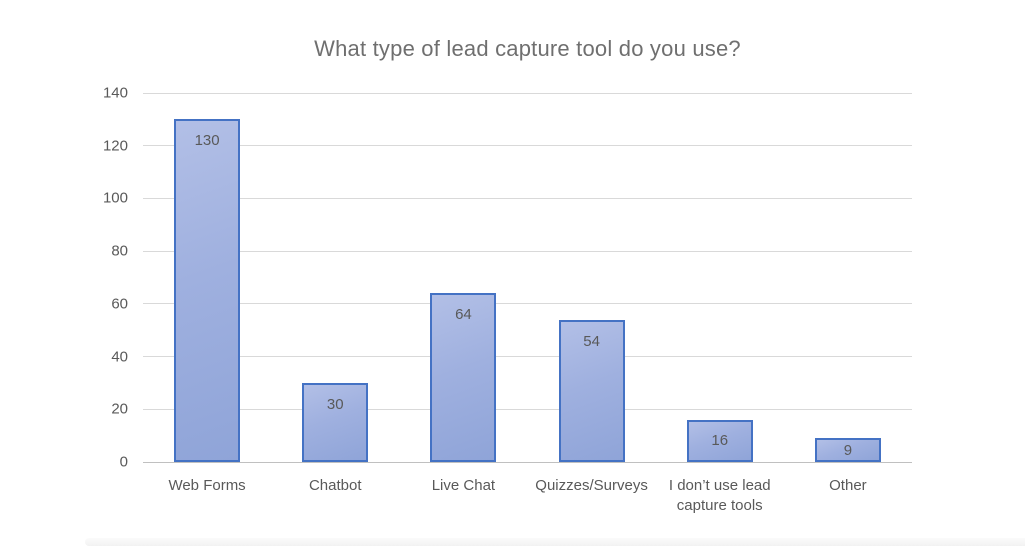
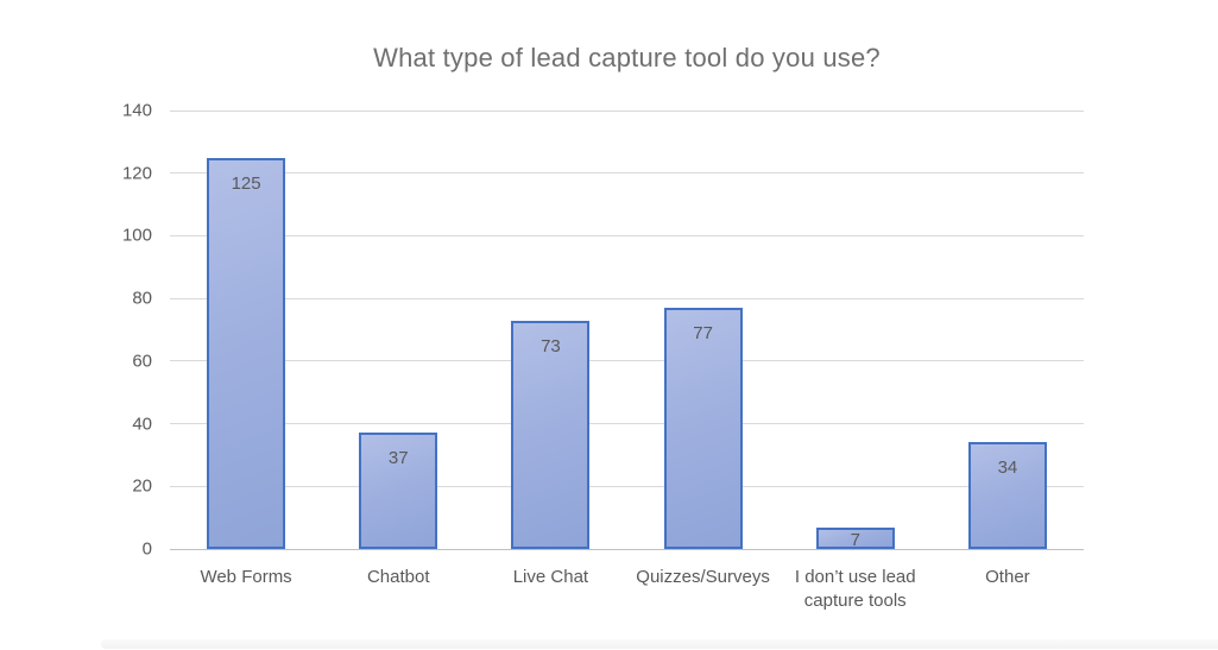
Web Forms: 130 -> 125
Chatbot: 30 -> 37
Live Chat: 64 -> 73
Quizzes/Surveys: 54 -> 77
I don’t use lead capture tools: 16 -> 7
Other: 9 -> 34
